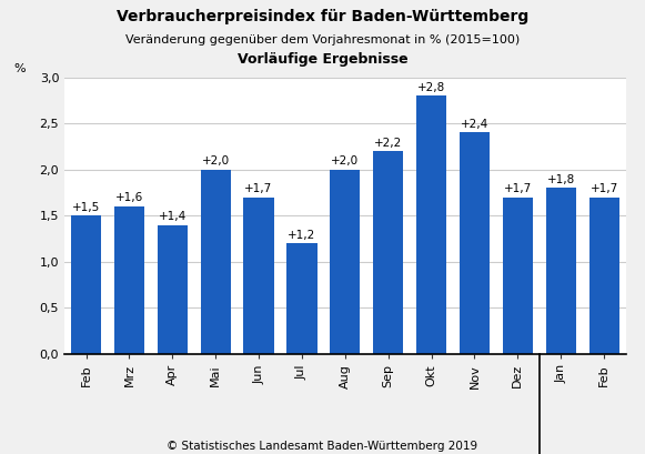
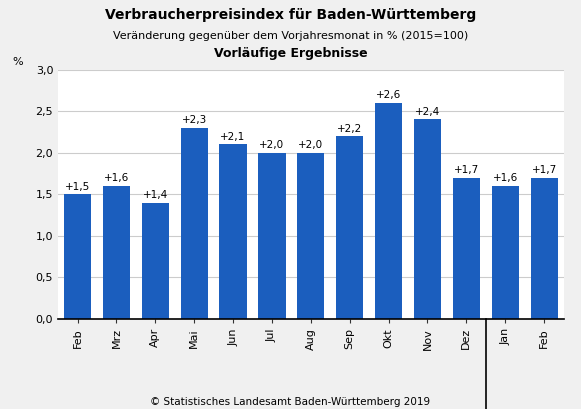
Mai: +2,0 -> +2,3
Jun: +1,7 -> +2,1
Jul: +1,2 -> +2,0
Okt: +2,8 -> +2,6
Jan: +1,8 -> +1,6
